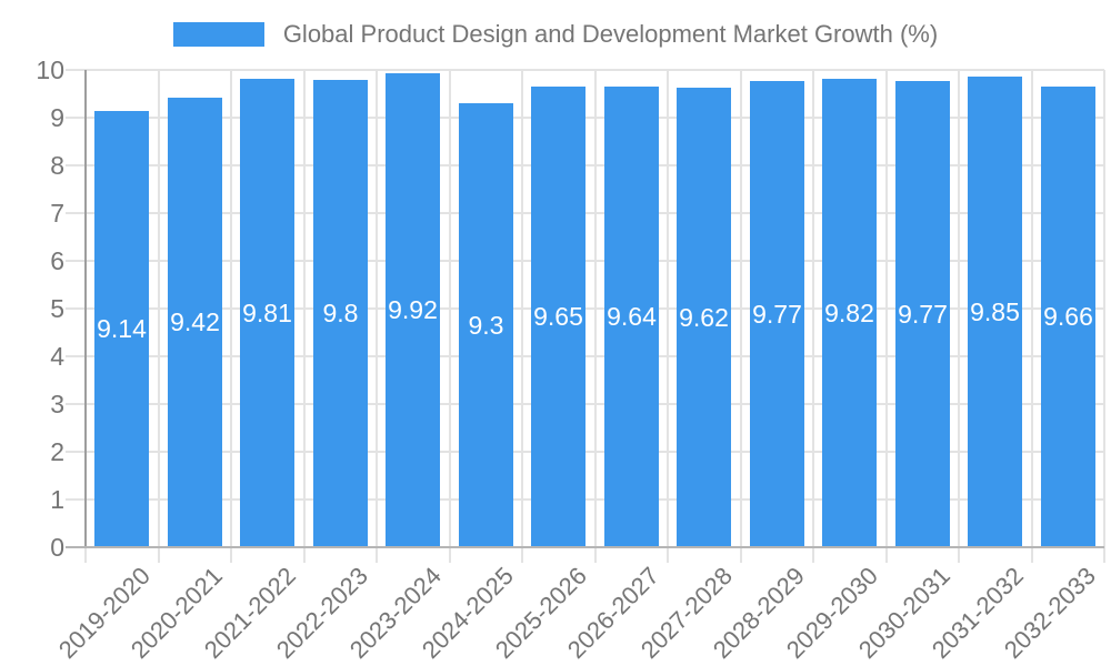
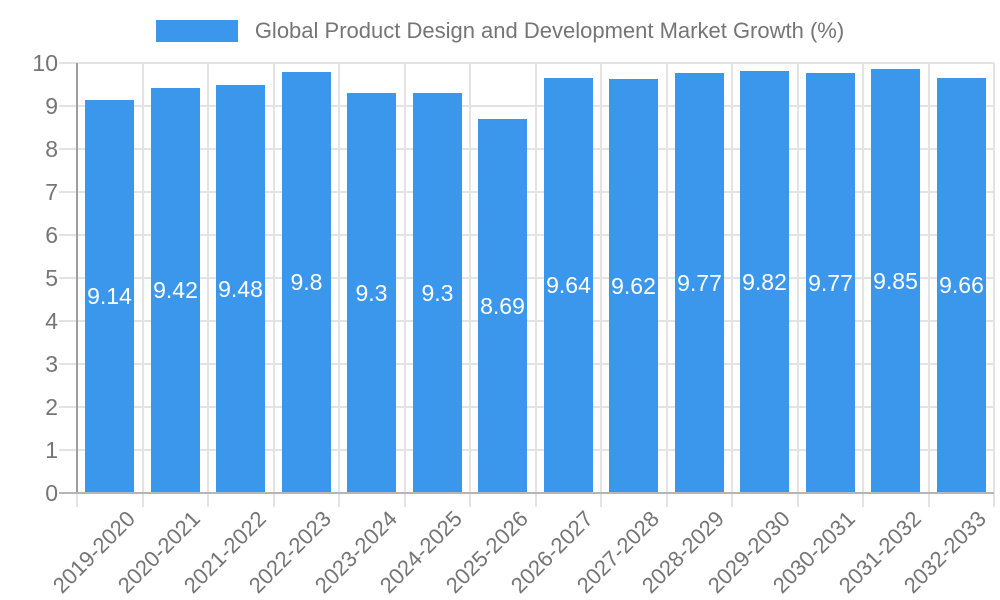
2021-2022: 9.81 -> 9.48
2023-2024: 9.92 -> 9.3
2025-2026: 9.65 -> 8.69
